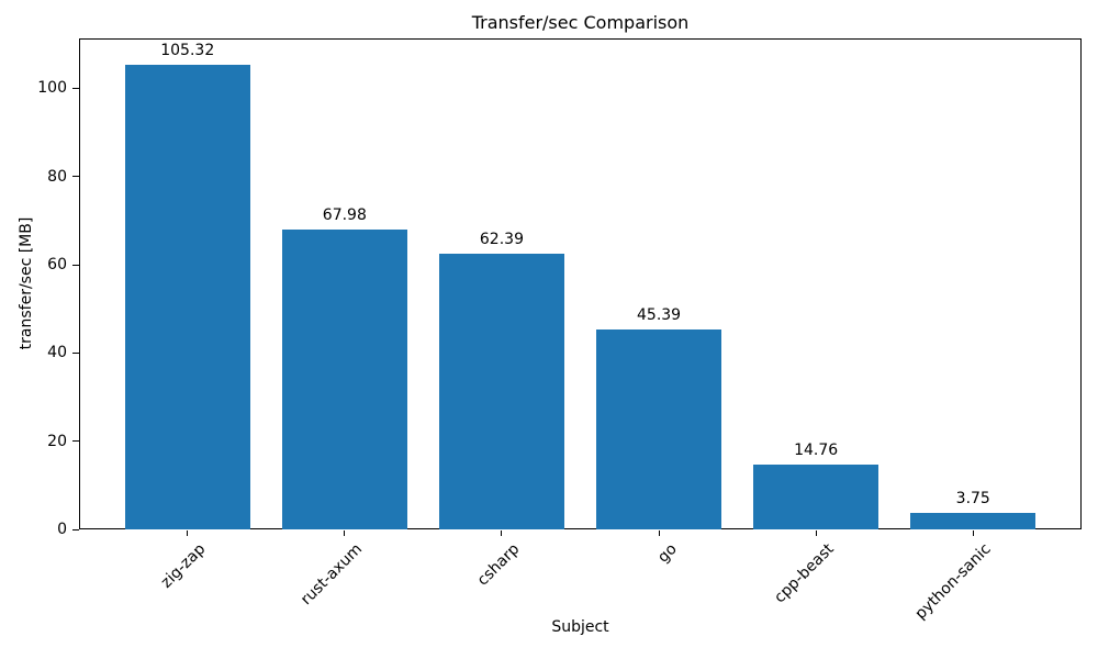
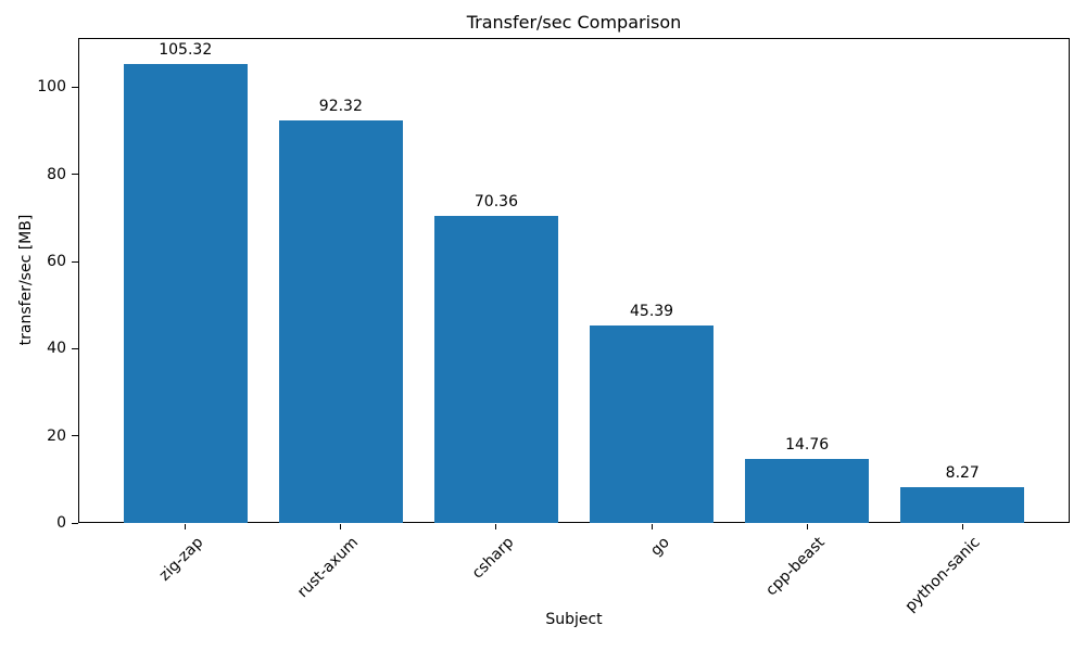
rust-axum: 67.98 -> 92.32
csharp: 62.39 -> 70.36
python-sanic: 3.75 -> 8.27
